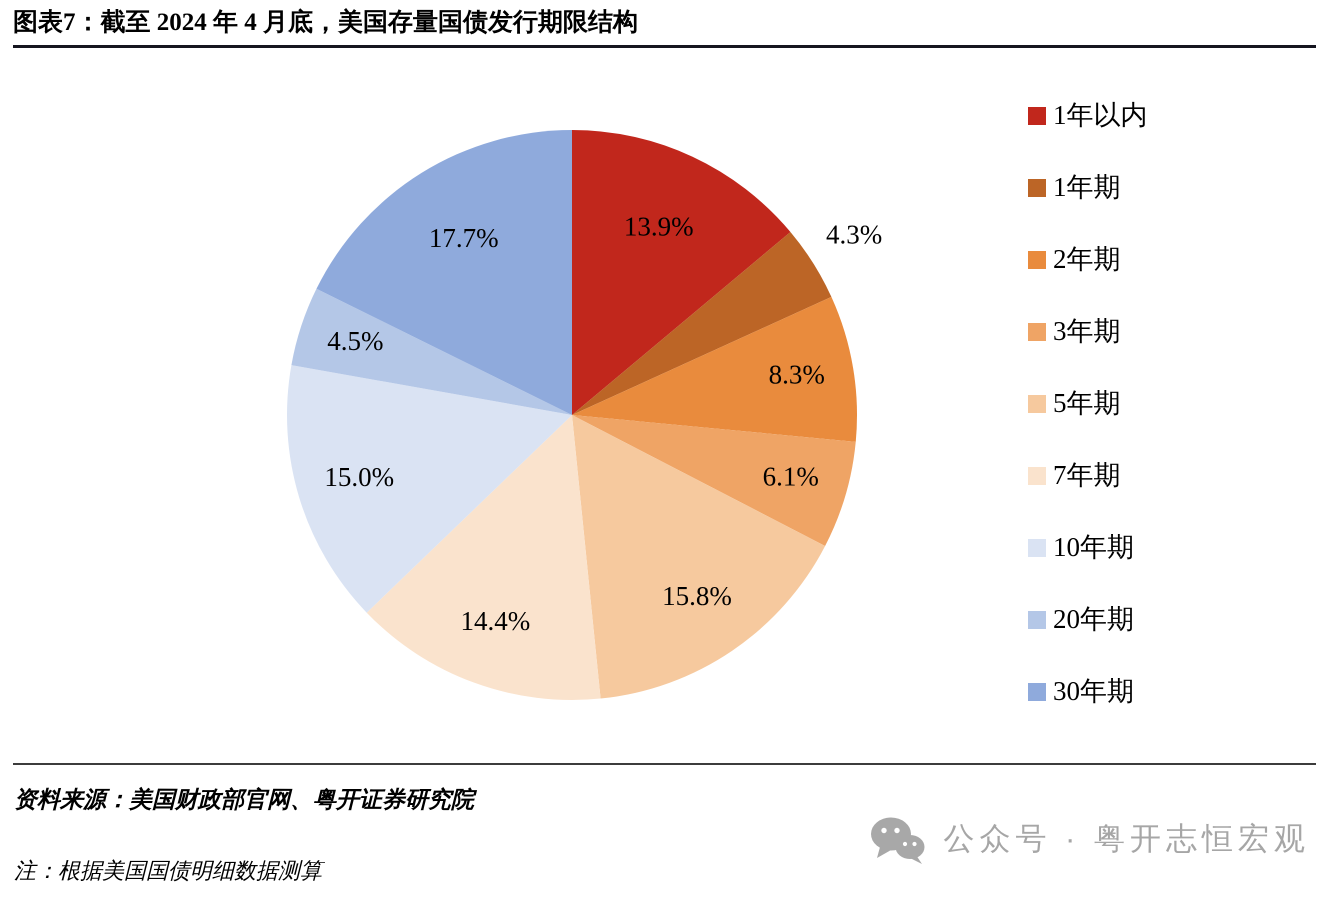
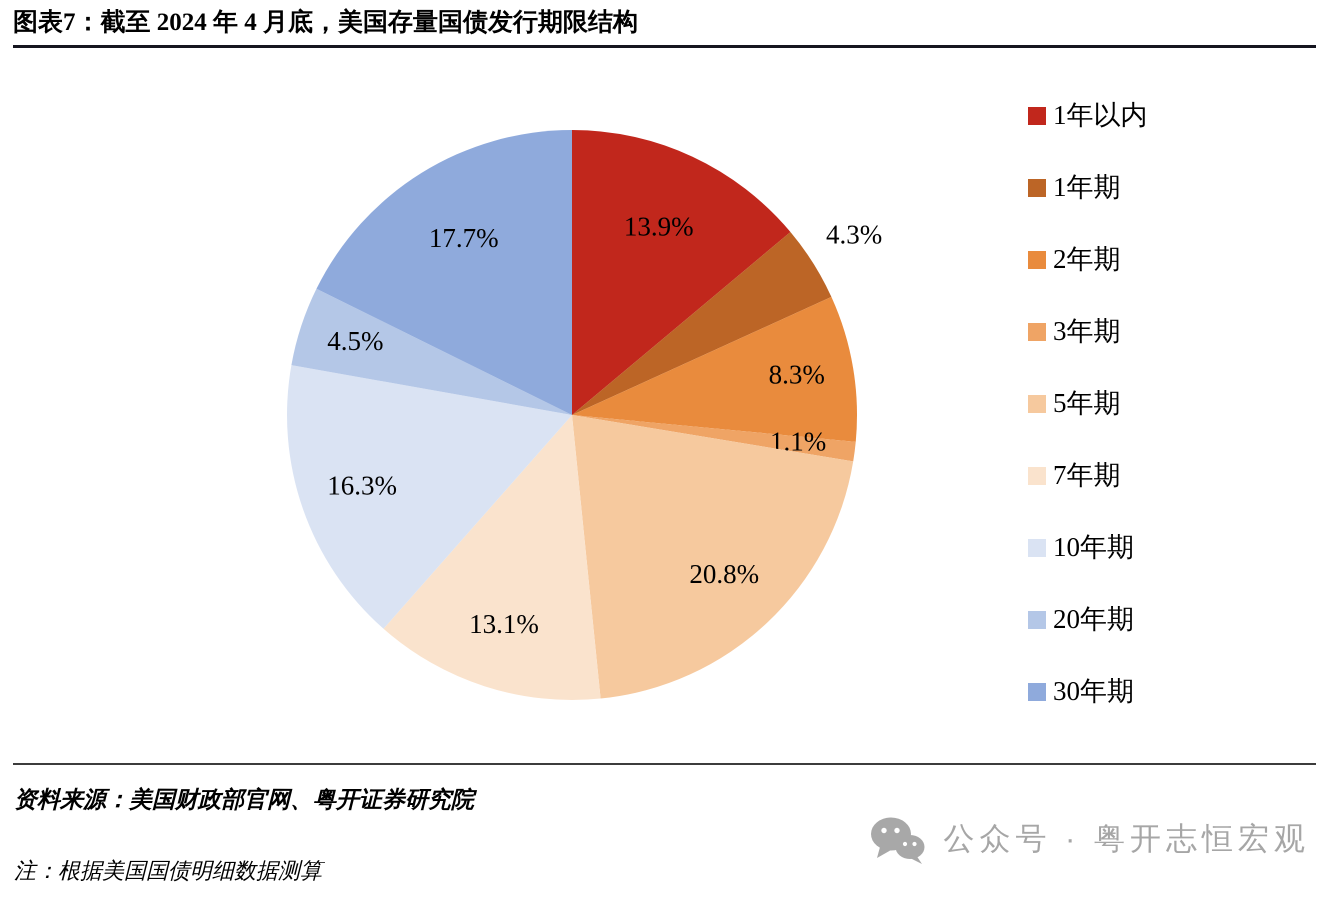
3年期: 6.1% -> 1.1%
5年期: 15.8% -> 20.8%
7年期: 14.4% -> 13.1%
10年期: 15.0% -> 16.3%
